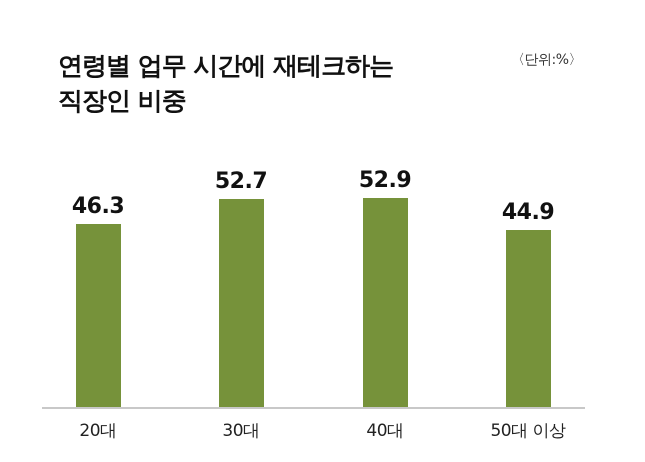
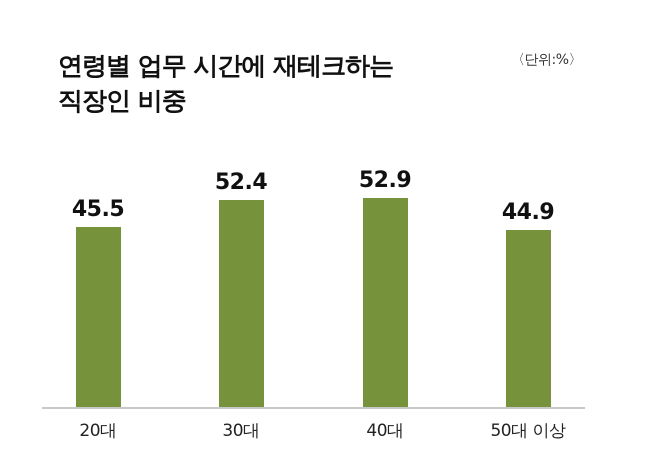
20대: 46.3 -> 45.5
30대: 52.7 -> 52.4
